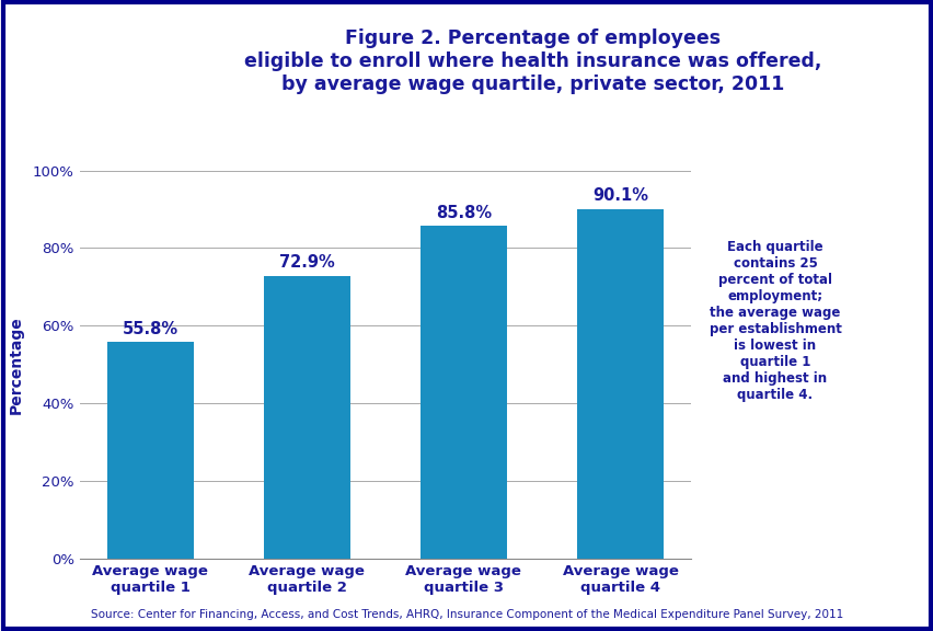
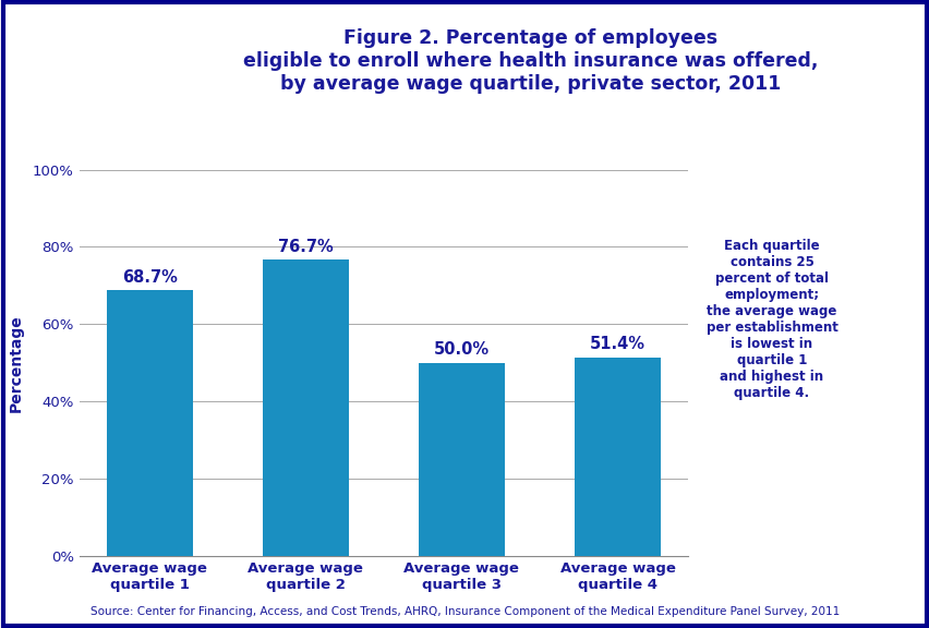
Average wage quartile 1: 55.8% -> 68.7%
Average wage quartile 2: 72.9% -> 76.7%
Average wage quartile 3: 85.8% -> 50.0%
Average wage quartile 4: 90.1% -> 51.4%
